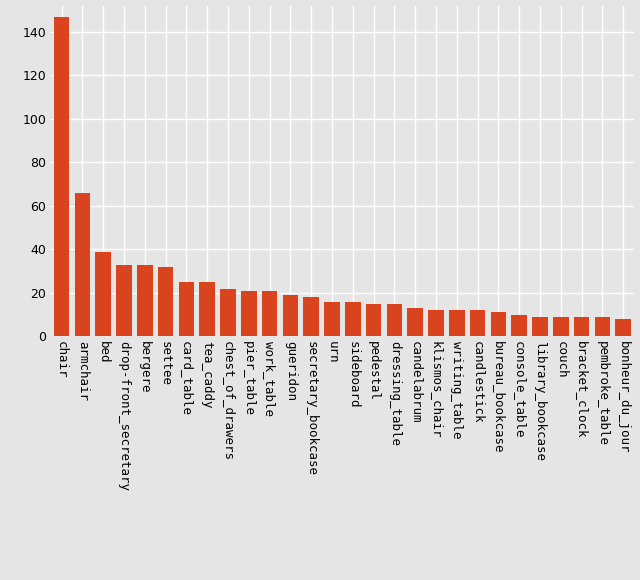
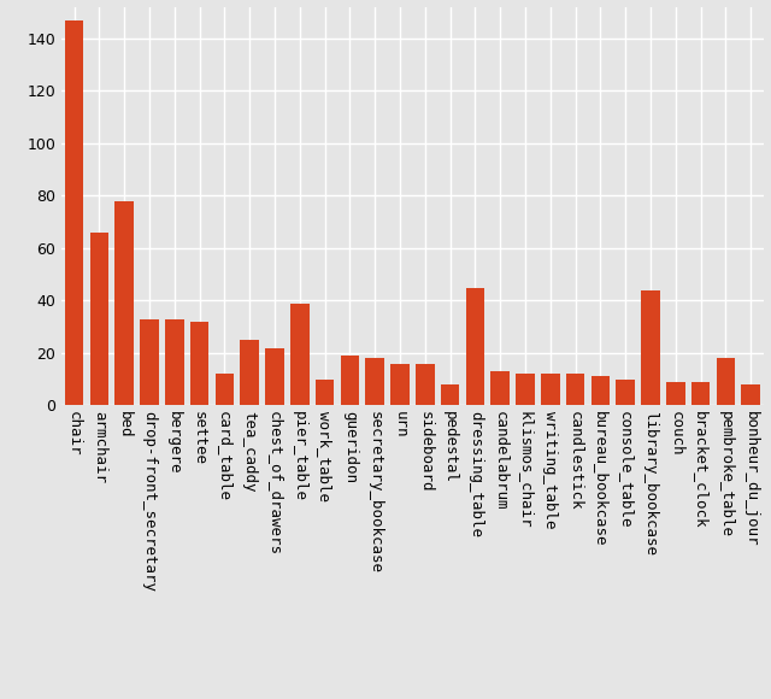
bed: 39 -> 78
card_table: 25 -> 12
pier_table: 21 -> 39
work_table: 21 -> 10
pedestal: 15 -> 8
dressing_table: 15 -> 45
library_bookcase: 9 -> 44
pembroke_table: 9 -> 18
